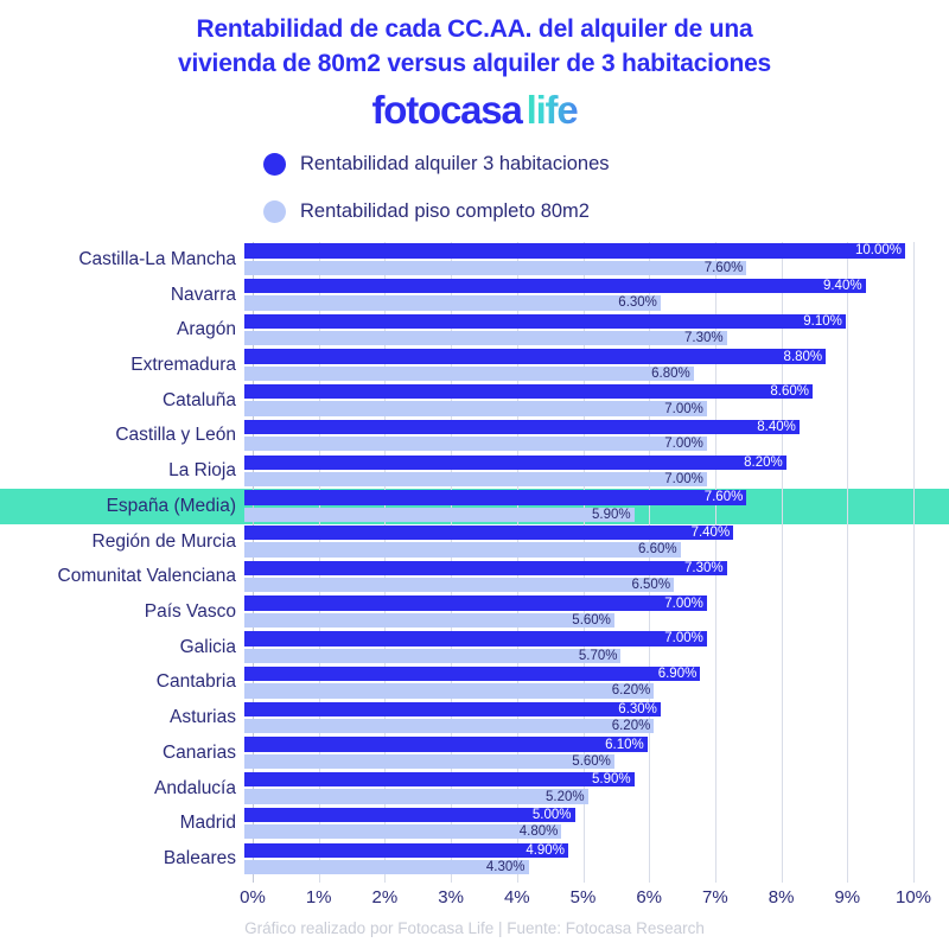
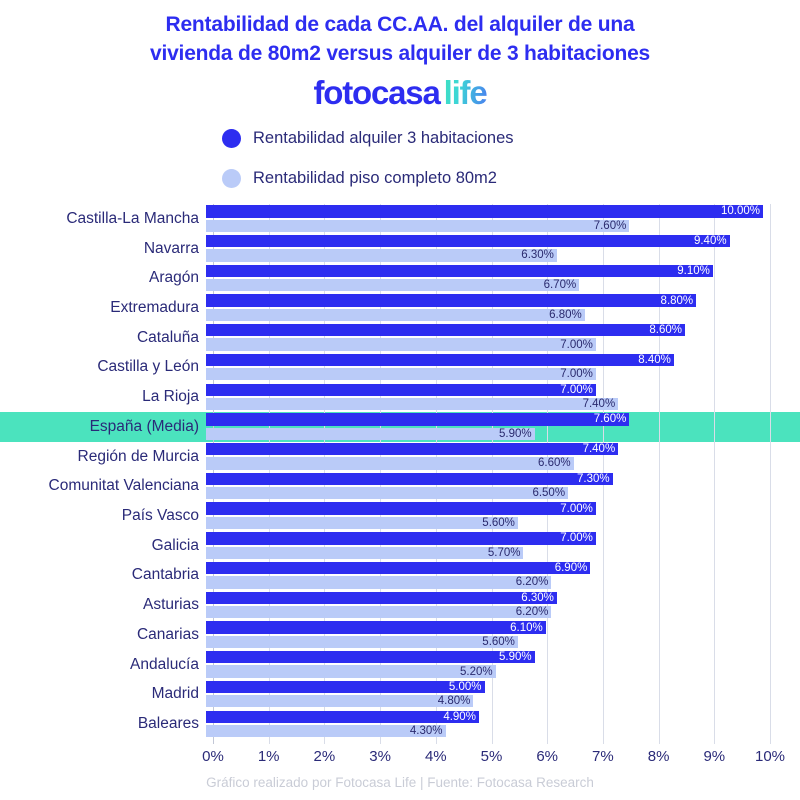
Rentabilidad piso completo 80m2/Aragón: 7.30% -> 6.70%
Rentabilidad alquiler 3 habitaciones/La Rioja: 8.20% -> 7.00%
Rentabilidad piso completo 80m2/La Rioja: 7.00% -> 7.40%
